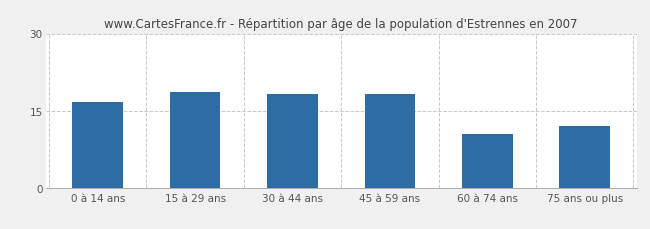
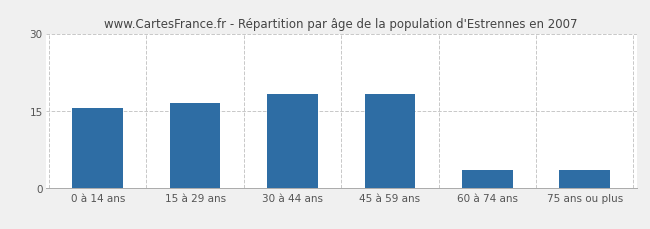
0 à 14 ans: 16.6 -> 15.5
15 à 29 ans: 18.6 -> 16.5
60 à 74 ans: 10.4 -> 3.5
75 ans ou plus: 12.0 -> 3.5
